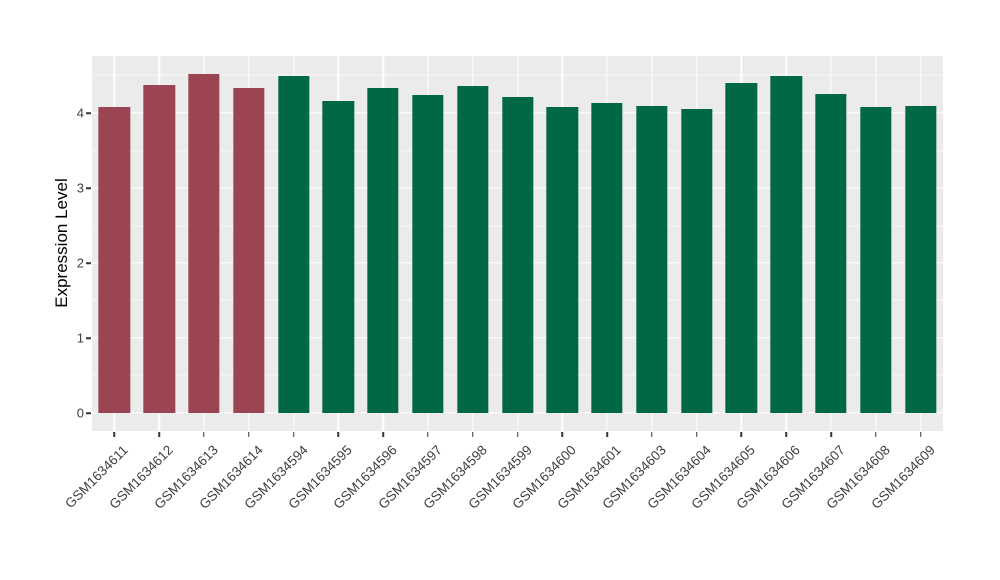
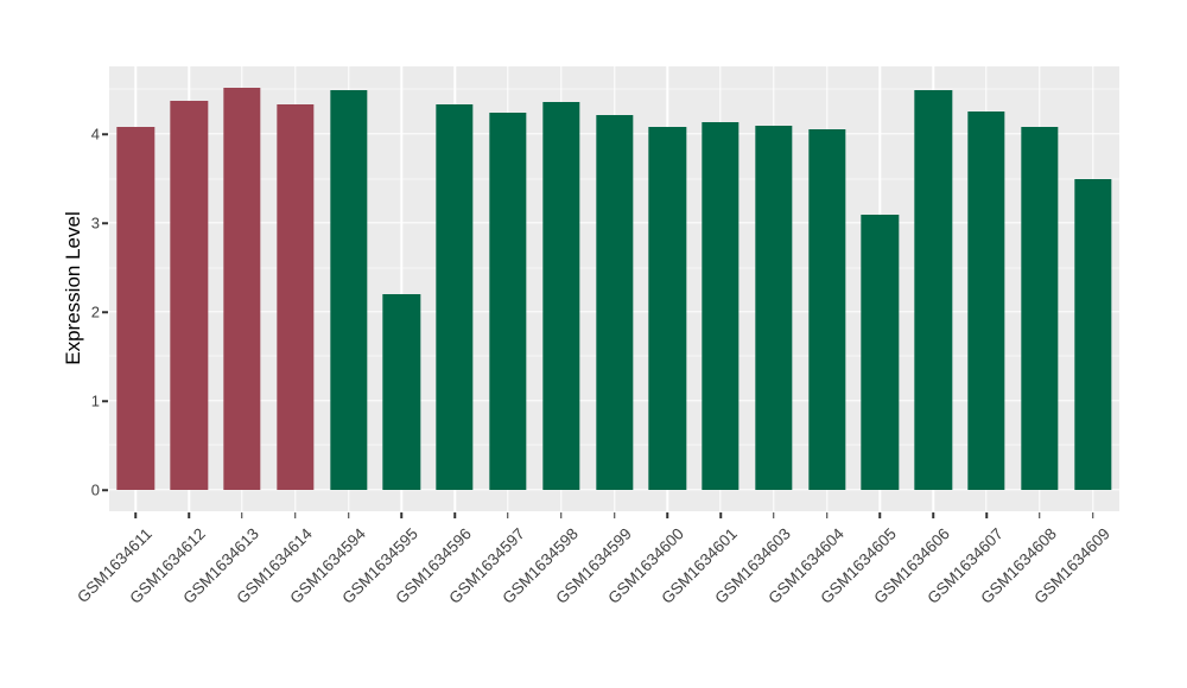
GSM1634595: 4.2 -> 2.2
GSM1634605: 4.4 -> 3.1
GSM1634609: 4.1 -> 3.5
